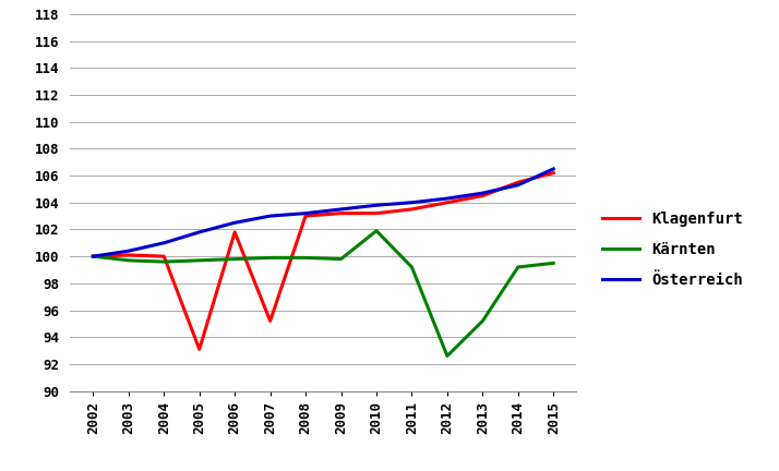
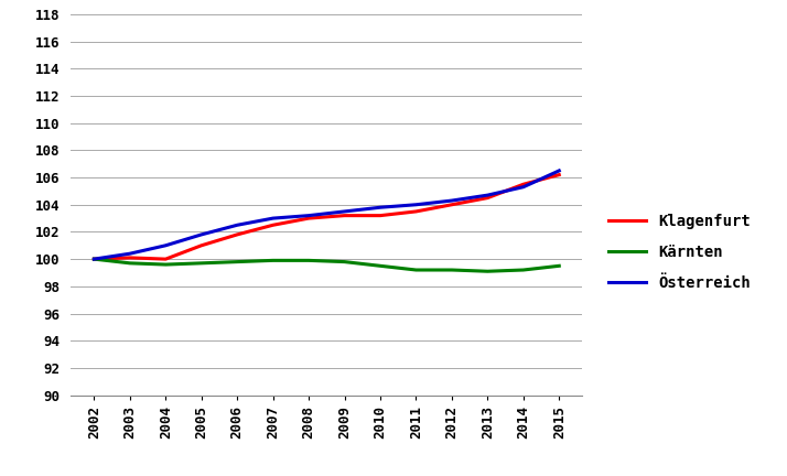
Klagenfurt/2005: 93.1 -> 101.0
Klagenfurt/2007: 95.2 -> 102.5
Kärnten/2010: 101.9 -> 99.5
Kärnten/2012: 92.6 -> 99.2
Kärnten/2013: 95.2 -> 99.1
